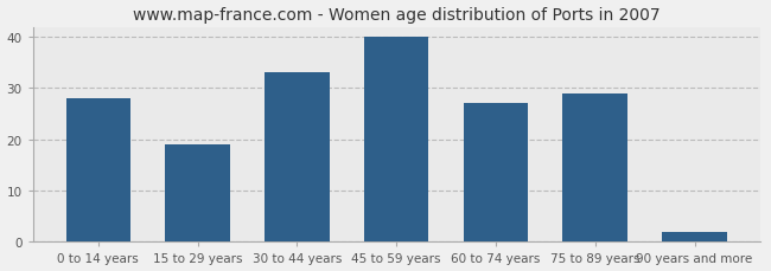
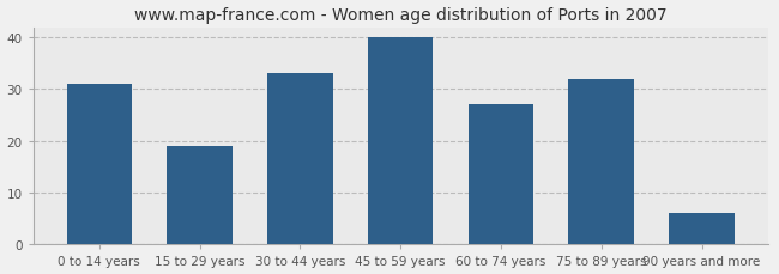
0 to 14 years: 28 -> 31
75 to 89 years: 29 -> 32
90 years and more: 2 -> 6
